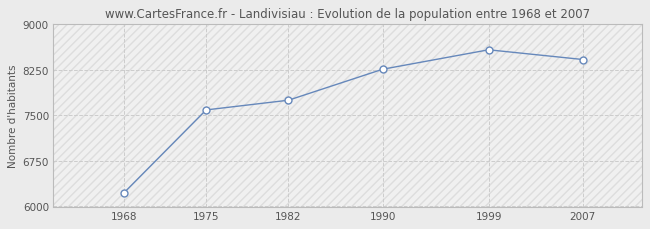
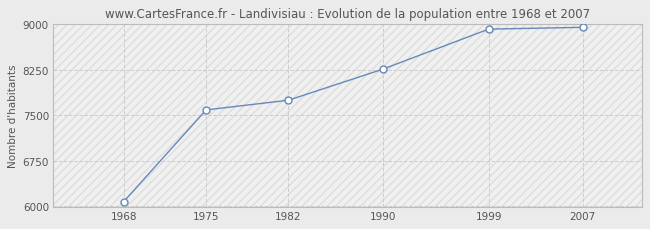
1968: 6220 -> 6080
1999: 8580 -> 8920
2007: 8420 -> 8950
